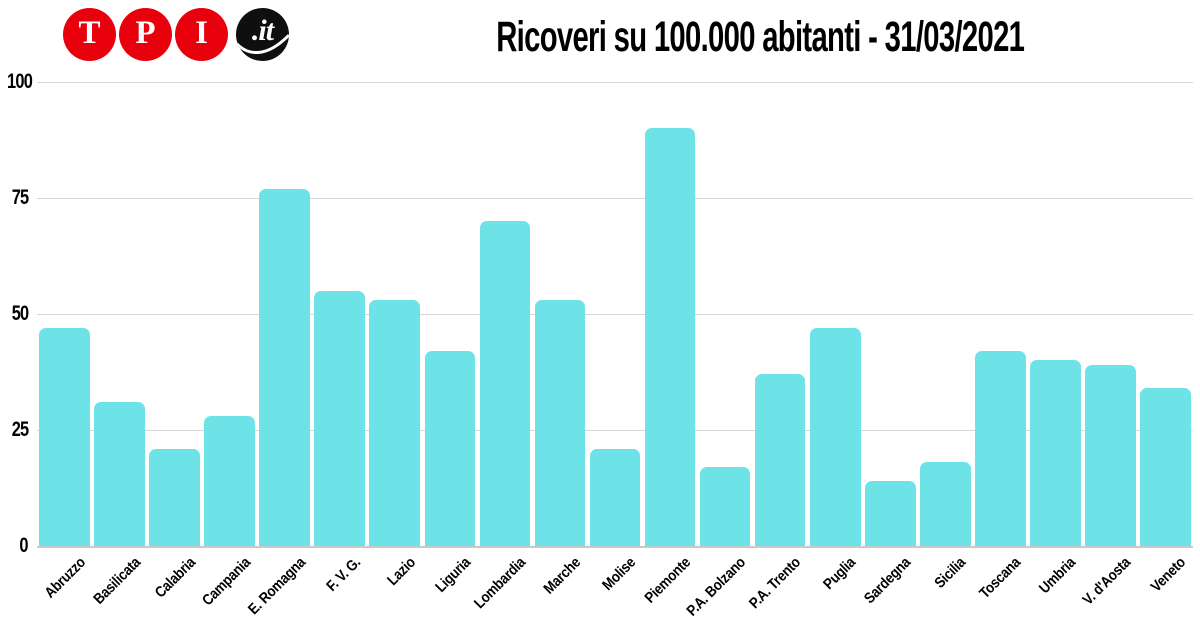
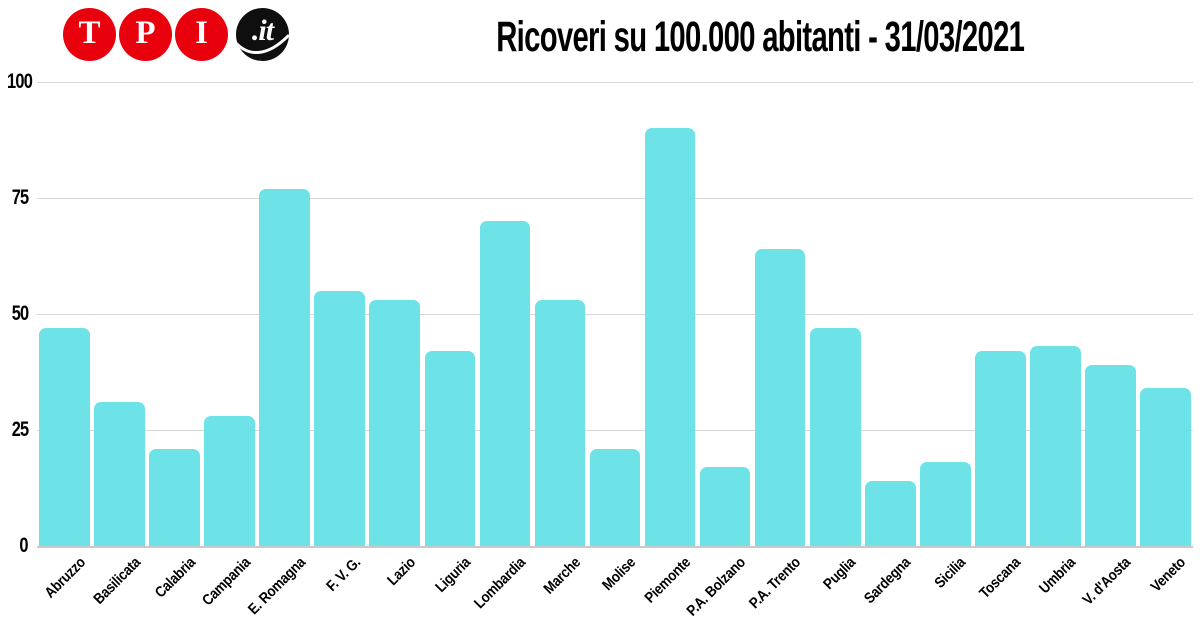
P.A. Trento: 37 -> 64
Umbria: 40 -> 43
